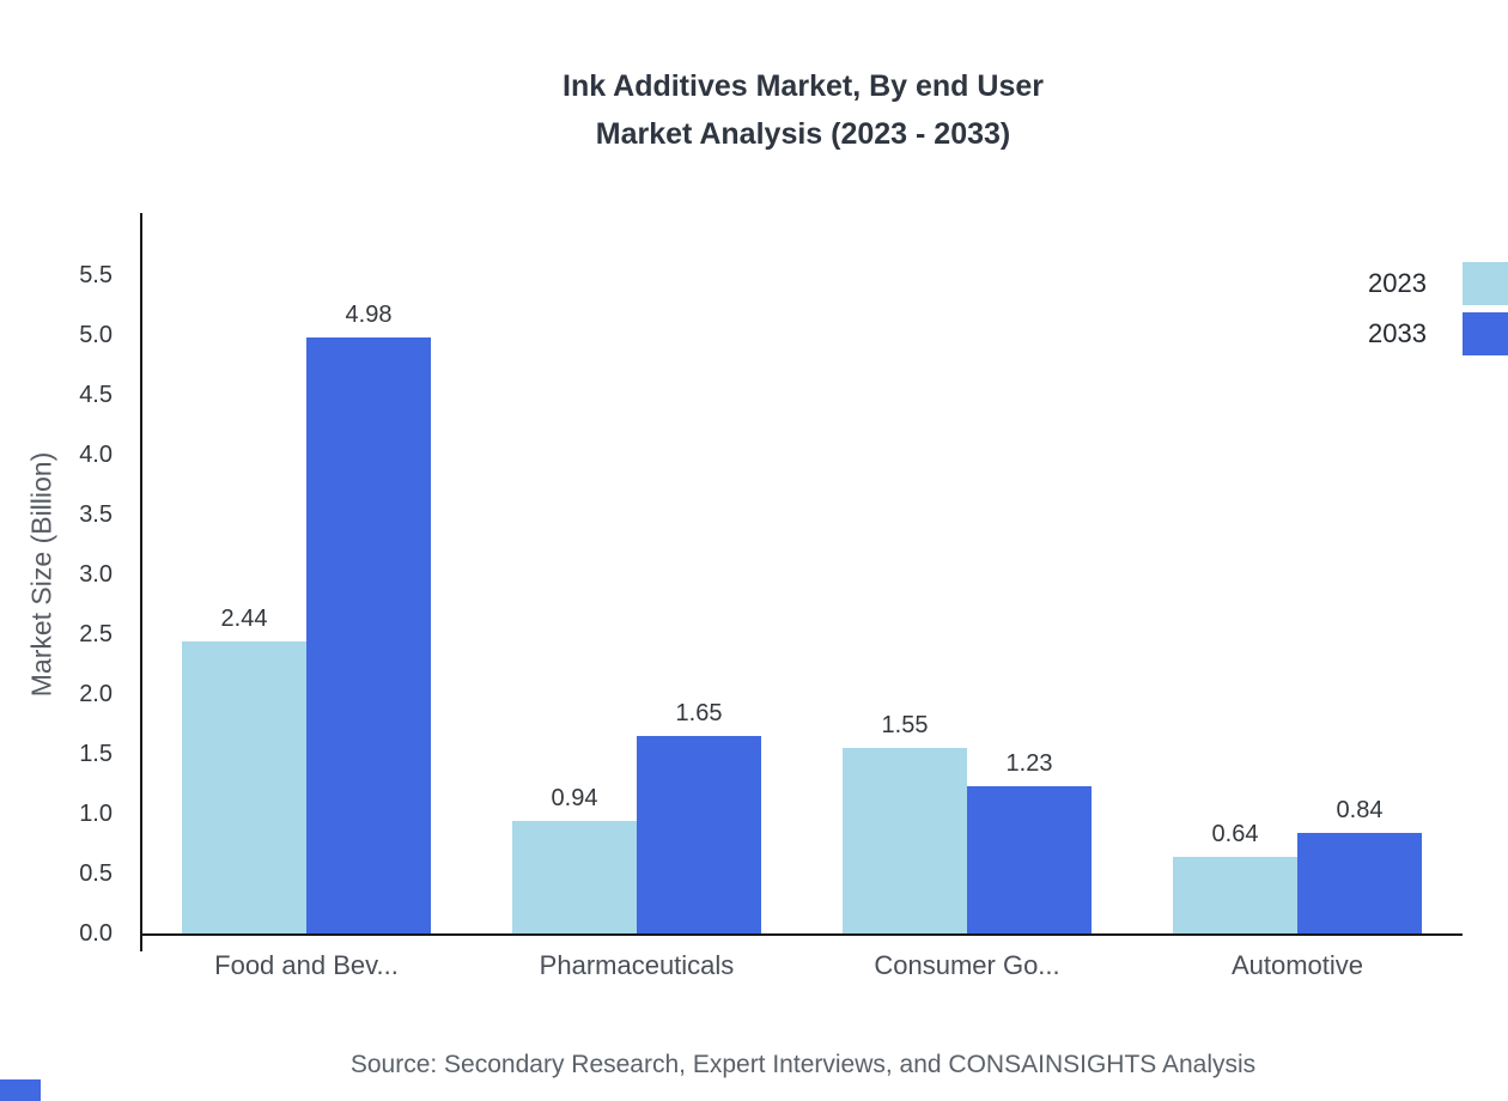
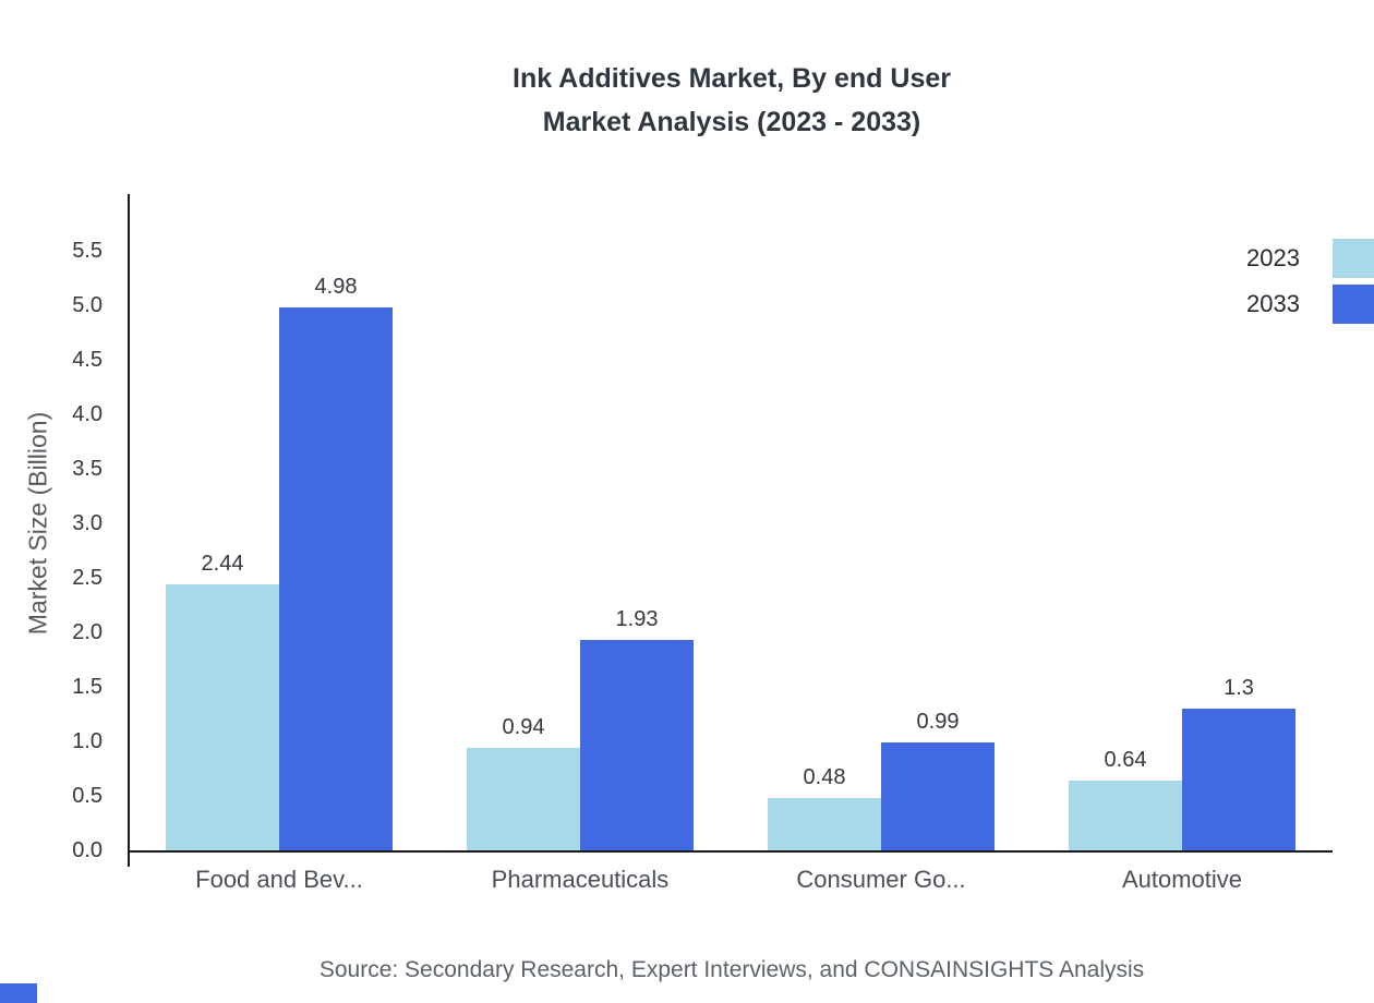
2033/Pharmaceuticals: 1.65 -> 1.93
2023/Consumer Go...: 1.55 -> 0.48
2033/Consumer Go...: 1.23 -> 0.99
2033/Automotive: 0.84 -> 1.3
